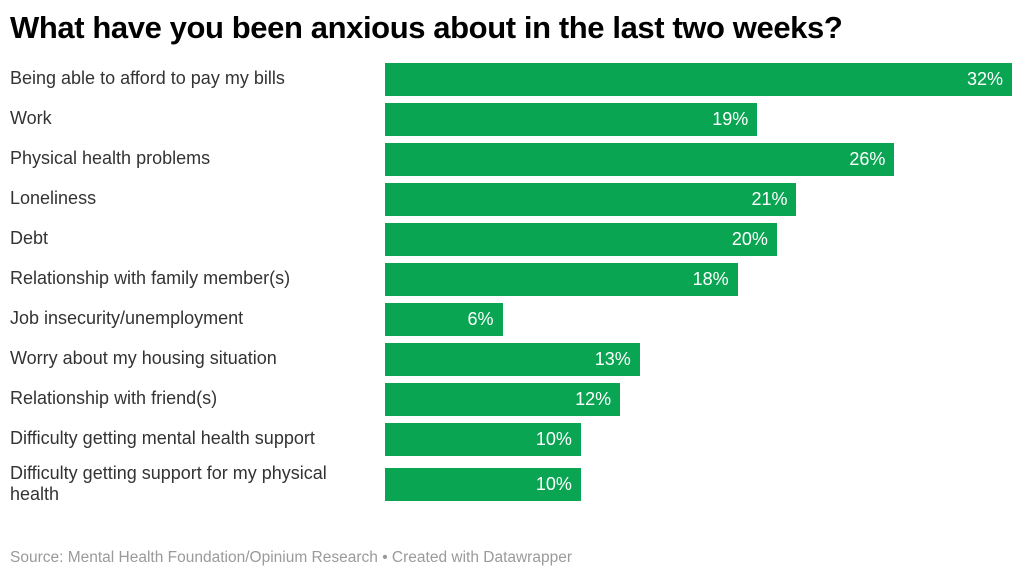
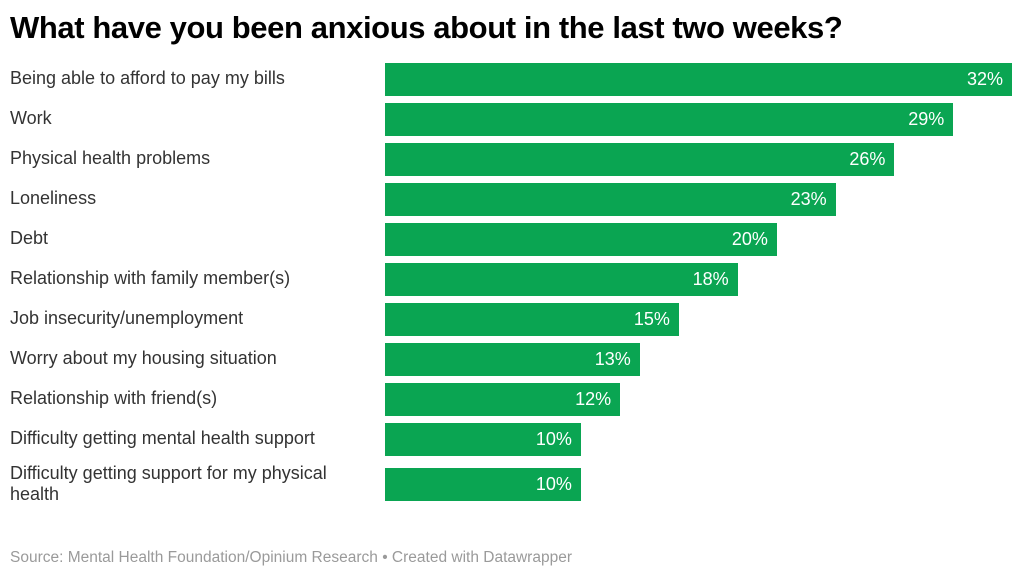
Work: 19% -> 29%
Loneliness: 21% -> 23%
Job insecurity/unemployment: 6% -> 15%
